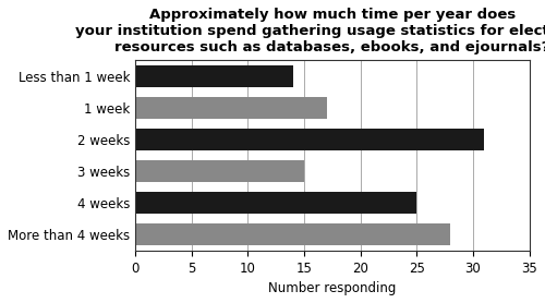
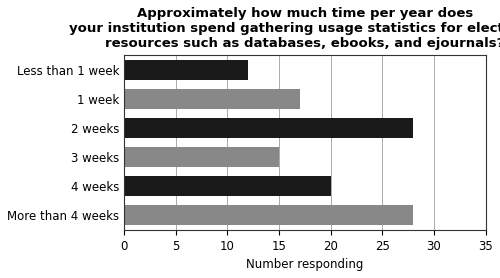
Less than 1 week: 14 -> 12
2 weeks: 31 -> 28
4 weeks: 25 -> 20
